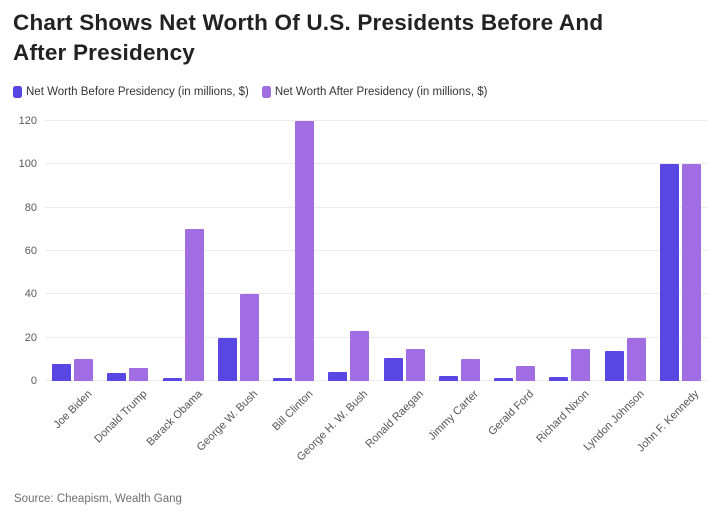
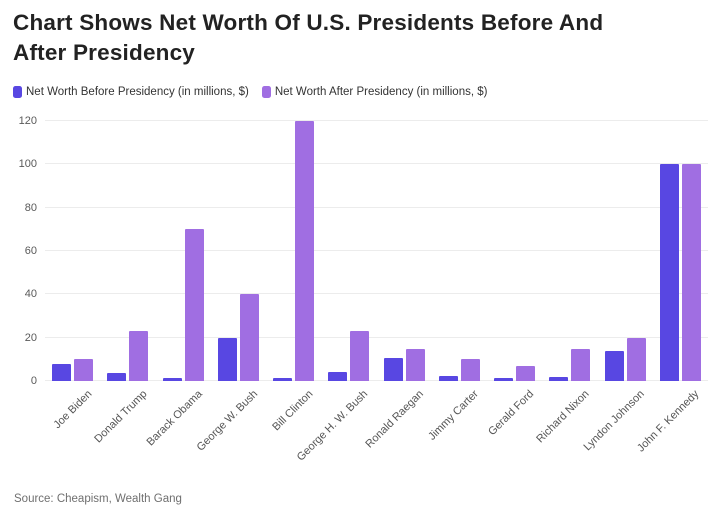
Net Worth After Presidency (in millions, $)/Donald Trump: 6 -> 23
